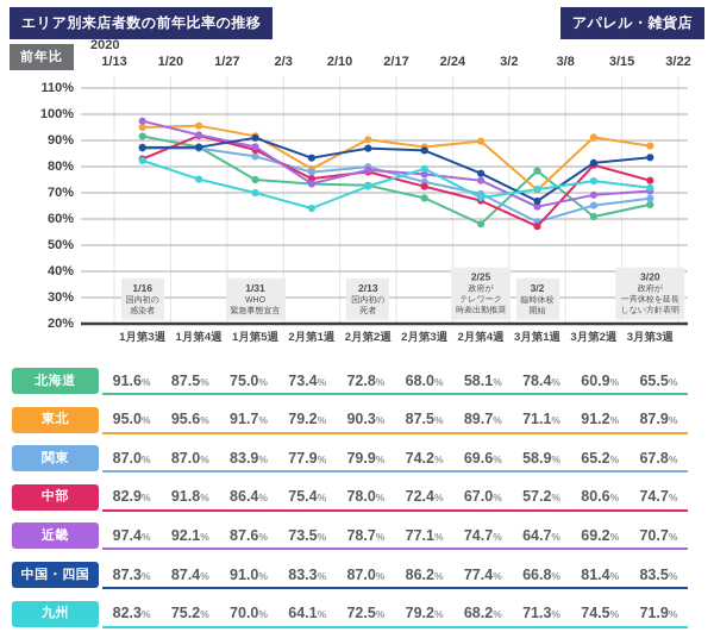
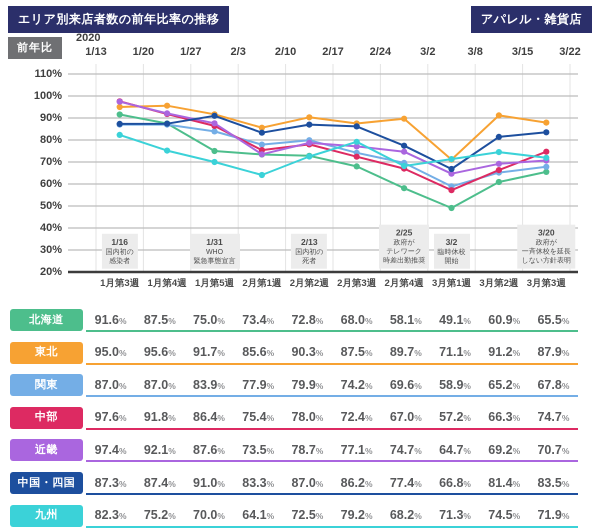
中部/1月第3週: 82.9 -> 97.6
東北/2月第1週: 79.2 -> 85.6
北海道/3月第1週: 78.4 -> 49.1
中部/3月第2週: 80.6 -> 66.3
